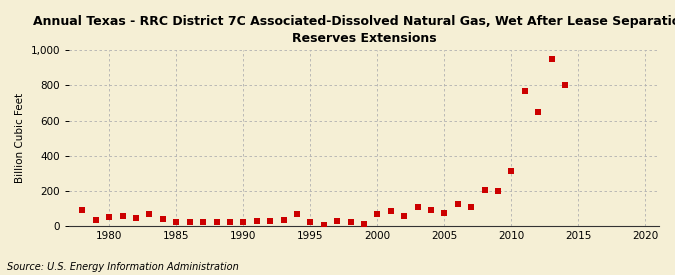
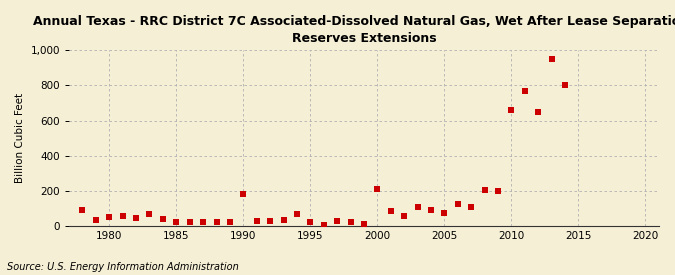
1990: 20 -> 180
2000: 60 -> 210
2010: 320 -> 660
